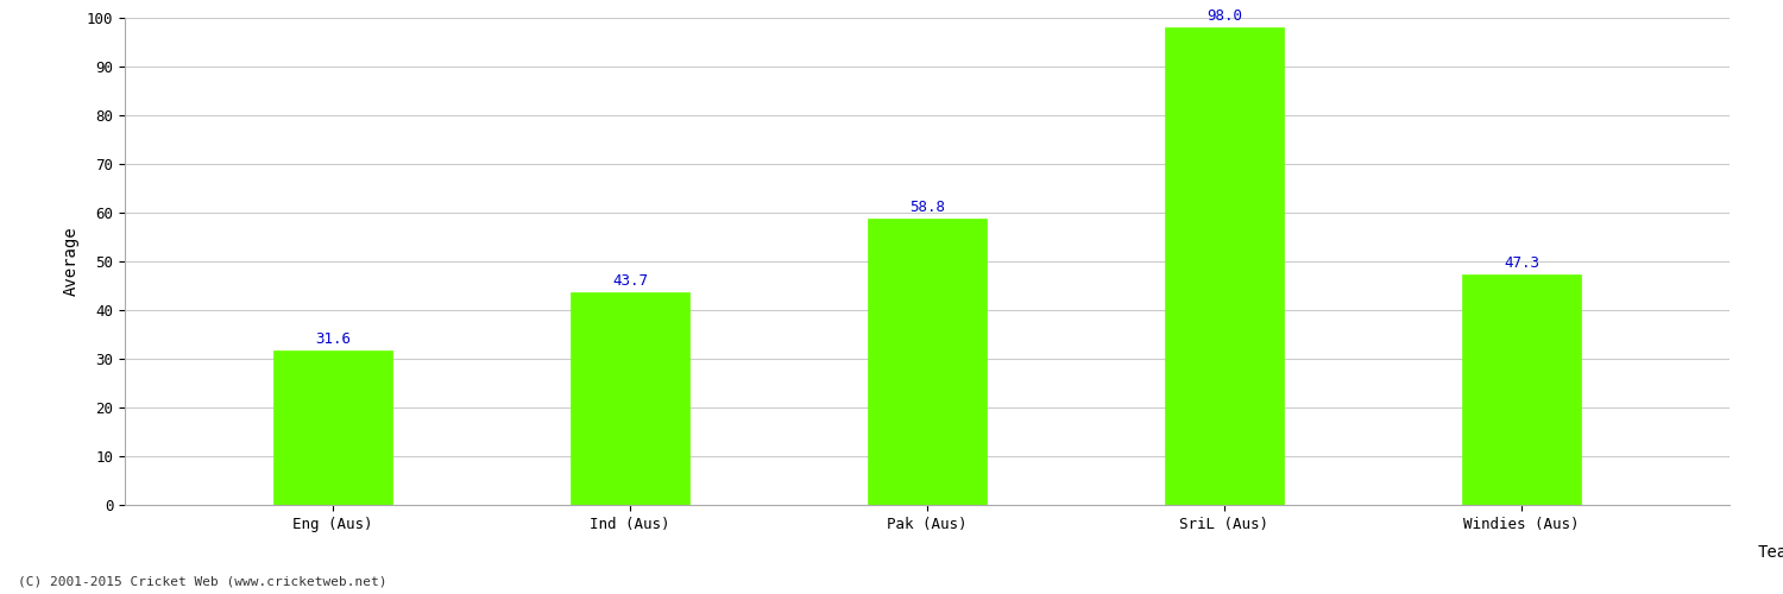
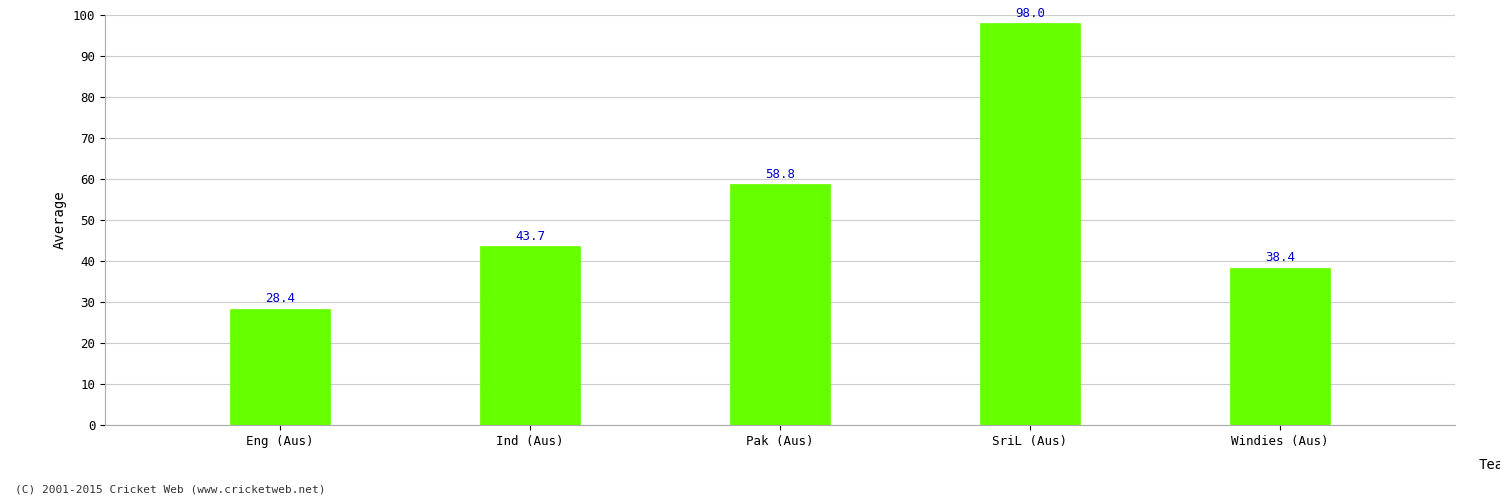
Eng (Aus): 31.6 -> 28.4
Windies (Aus): 47.3 -> 38.4
